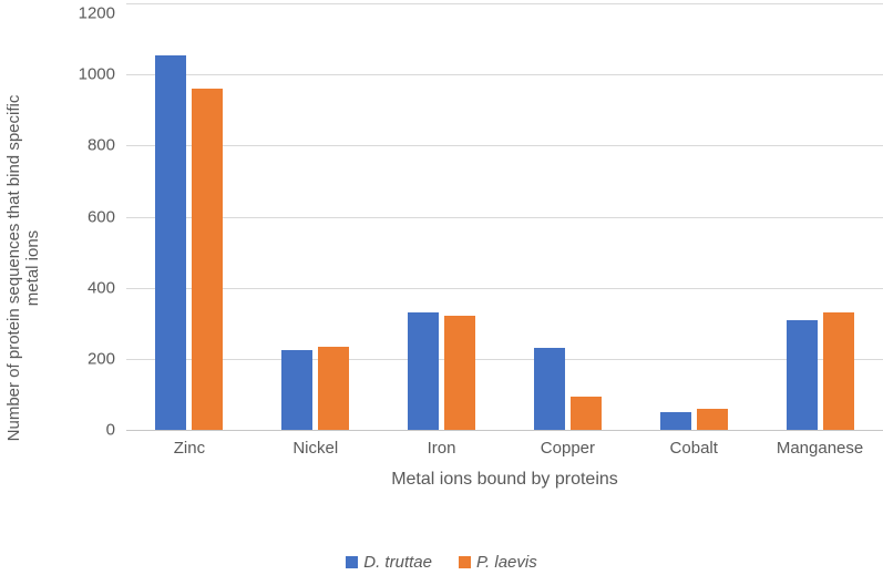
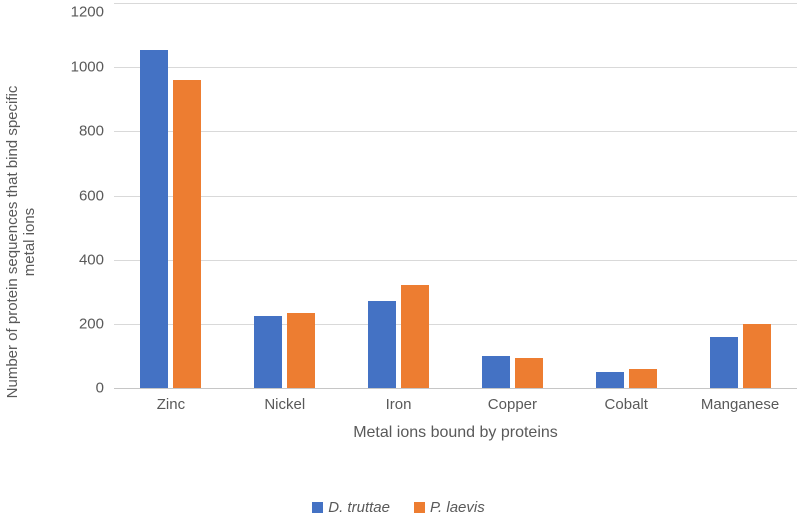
D. truttae/Iron: 330 -> 270
D. truttae/Copper: 230 -> 100
D. truttae/Manganese: 310 -> 160
P. laevis/Manganese: 330 -> 200
